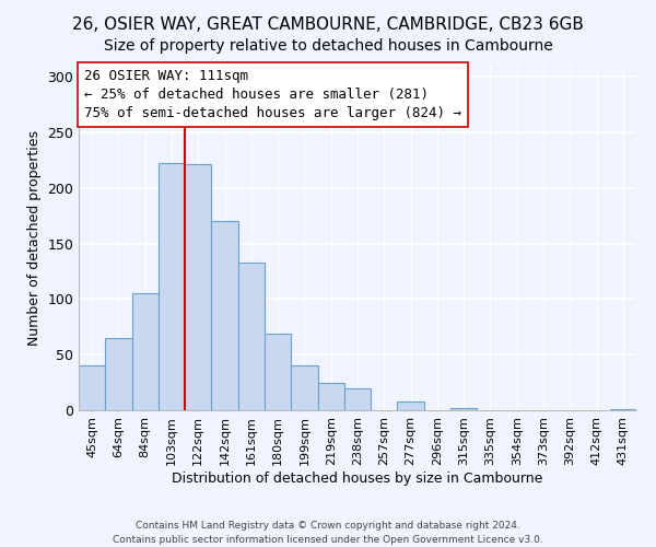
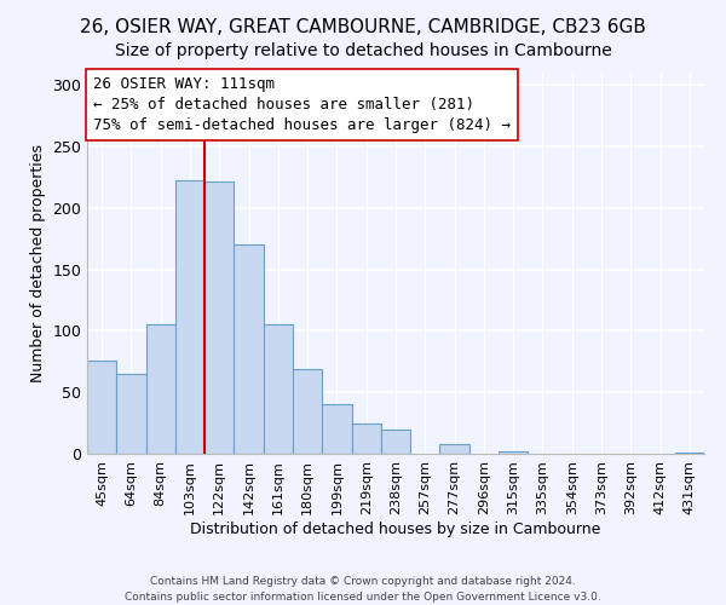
45sqm: 40 -> 76
161sqm: 133 -> 105
